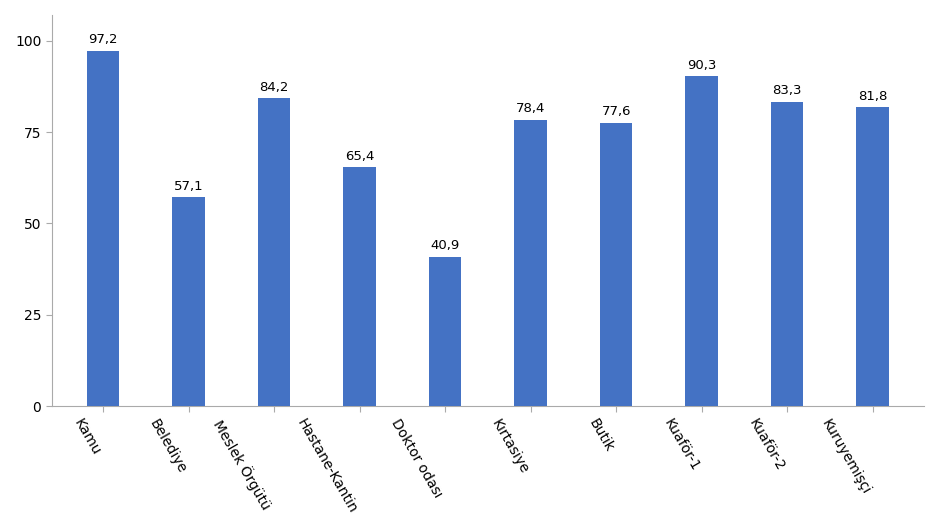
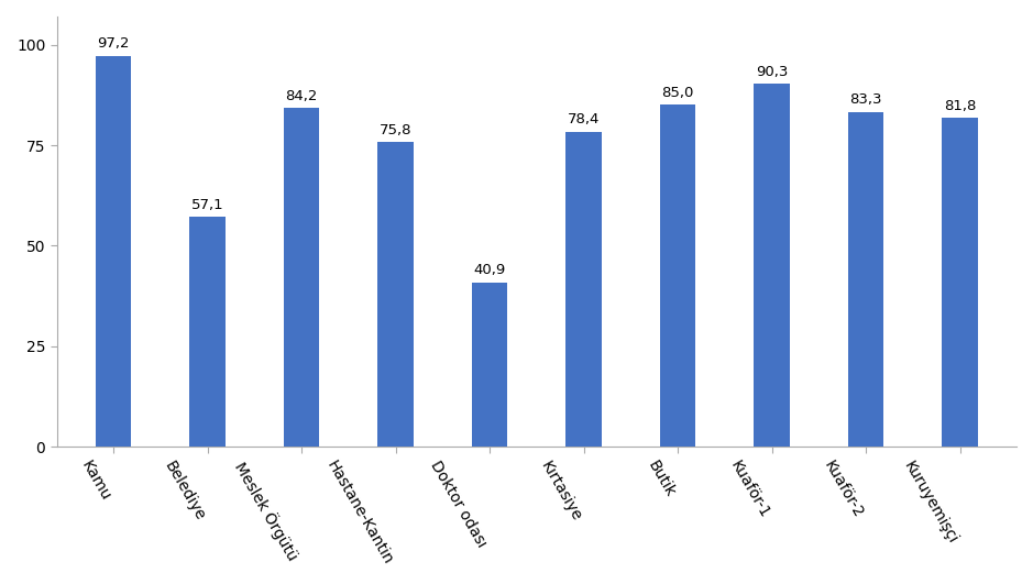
Hastane-Kantin: 65,4 -> 75,8
Butik: 77,6 -> 85,0
